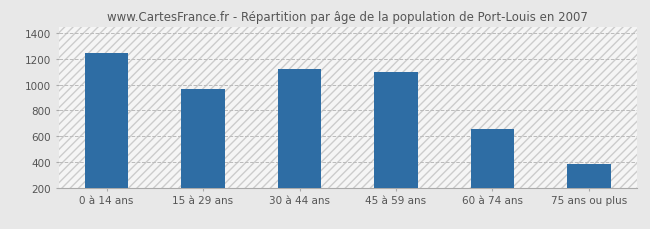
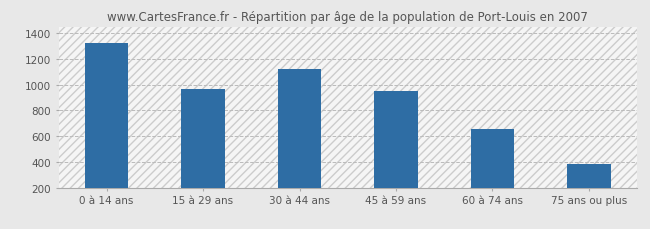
0 à 14 ans: 1250 -> 1320
45 à 59 ans: 1100 -> 950
